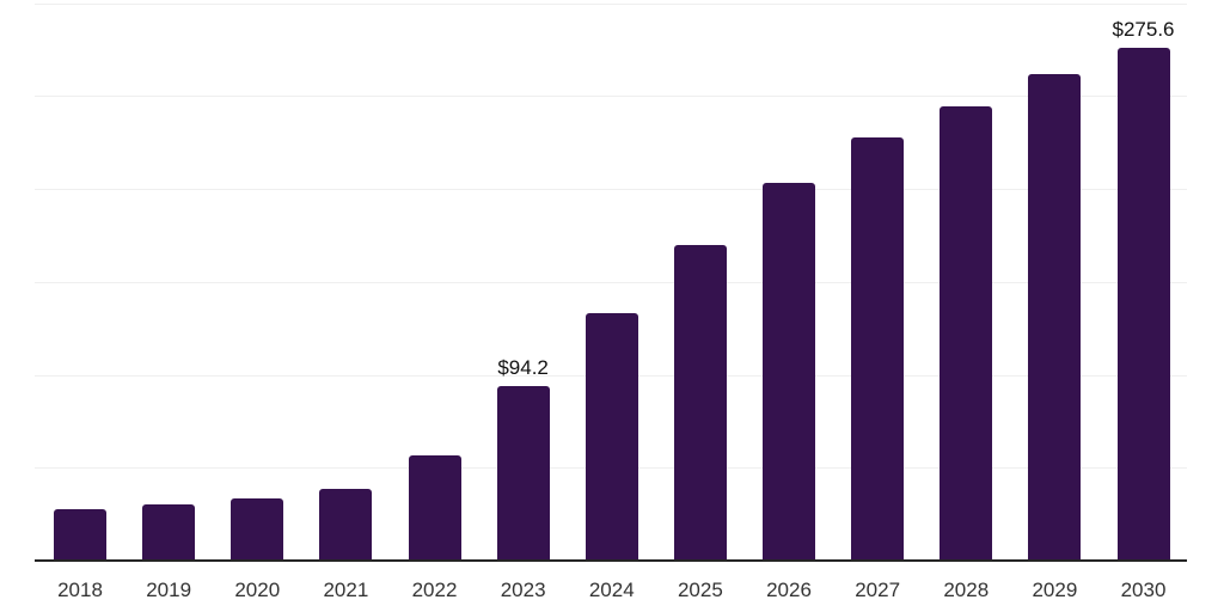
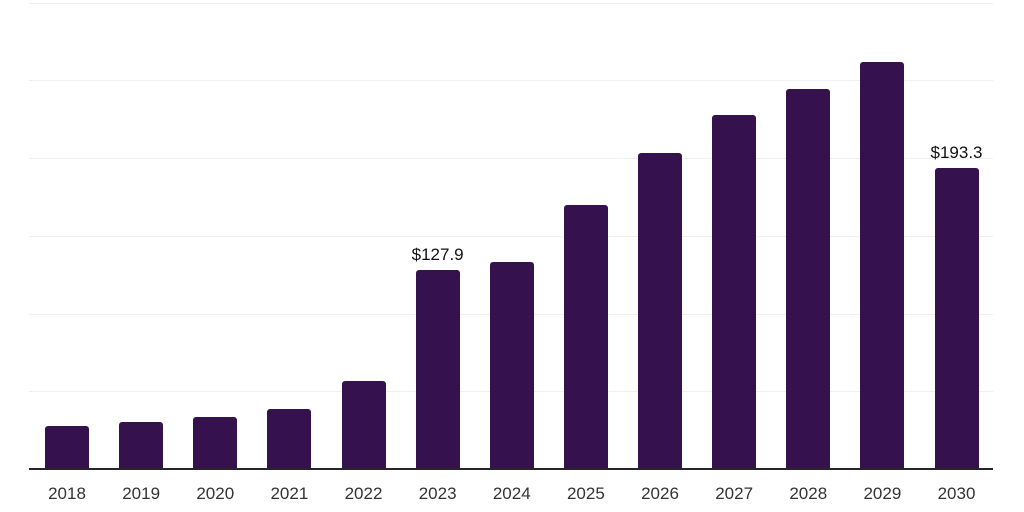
2023: $94.2 -> $127.9
2030: $275.6 -> $193.3
